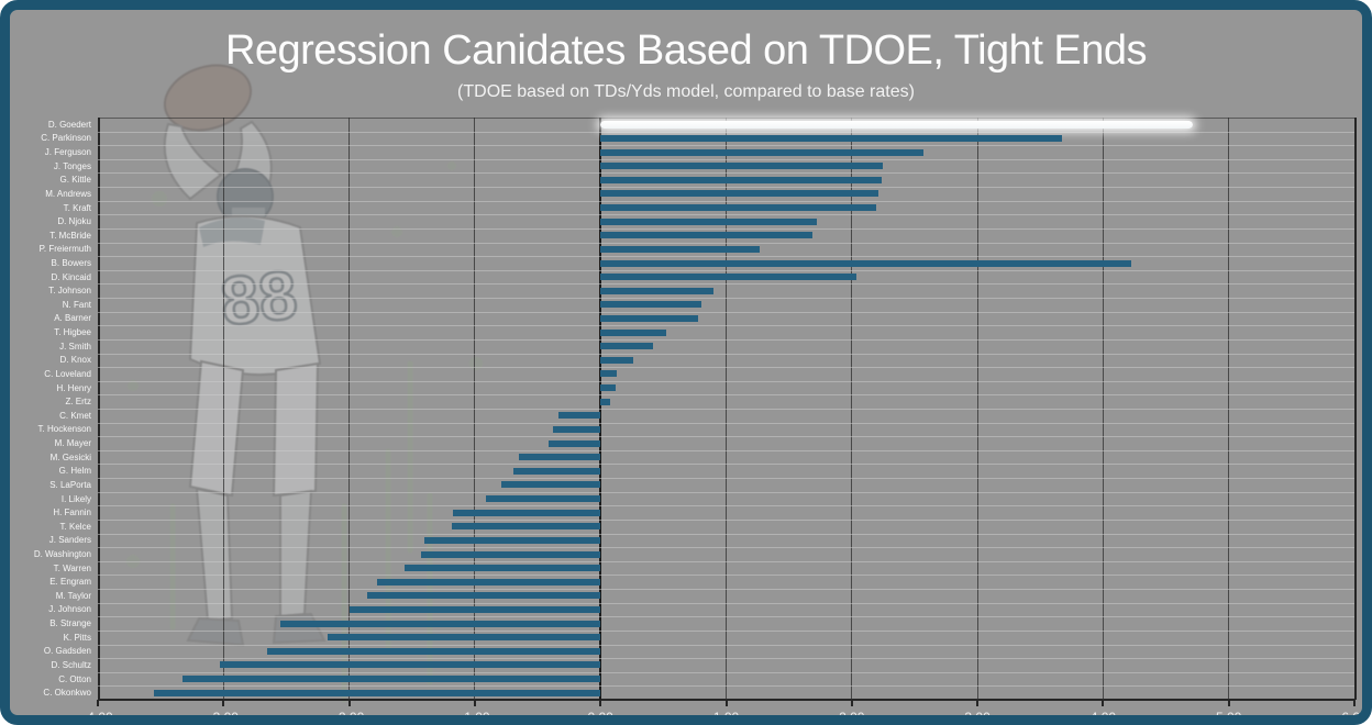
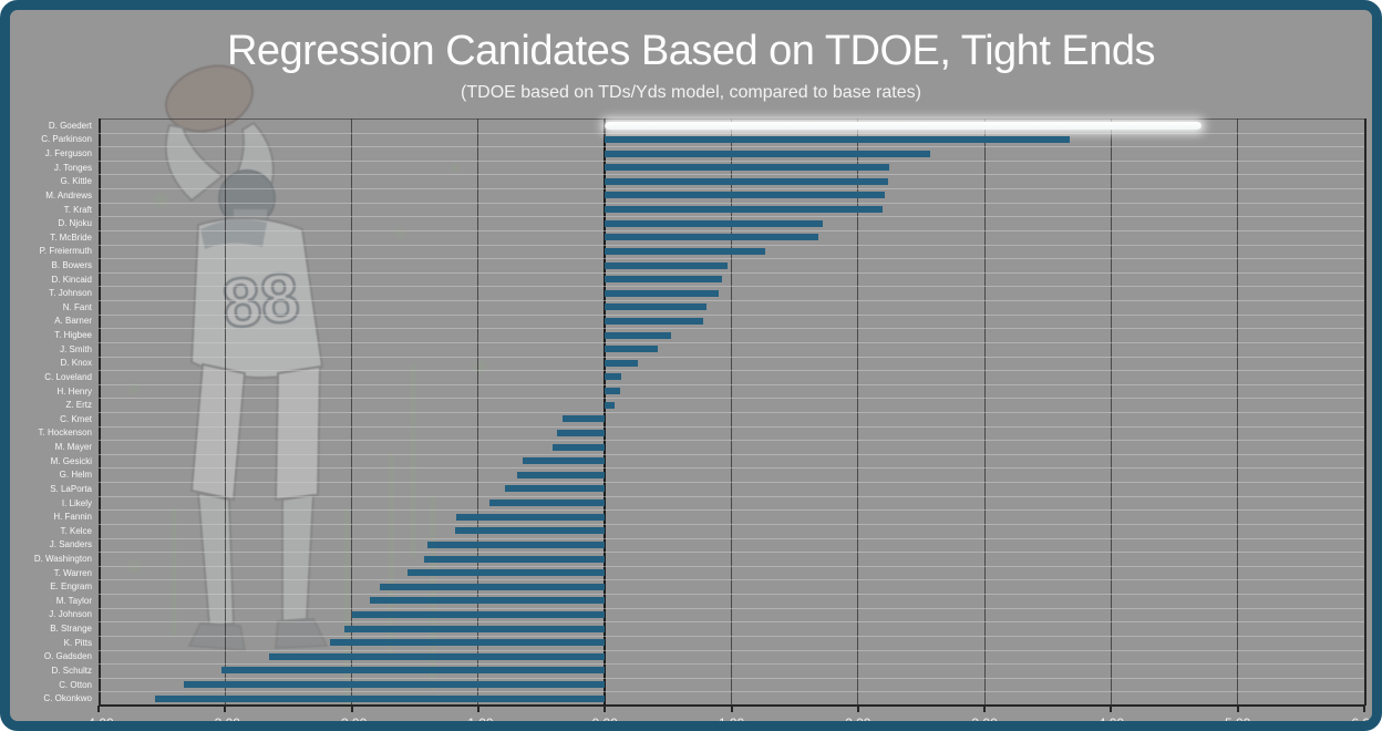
B. Bowers: 4.22 -> 0.97
D. Kincaid: 2.04 -> 0.93
B. Strange: -2.55 -> -2.06
